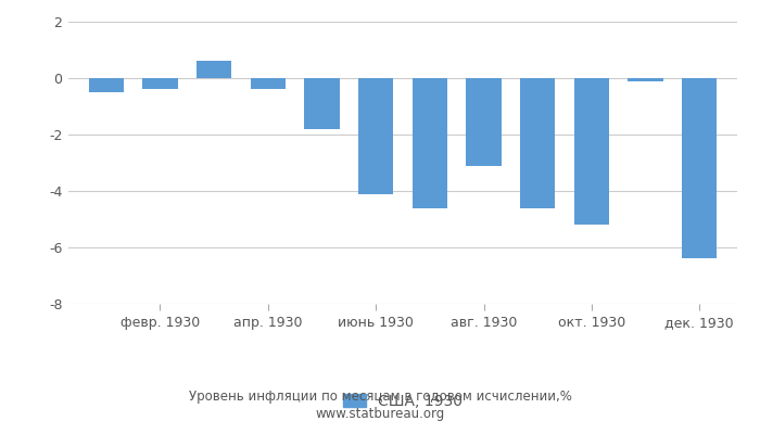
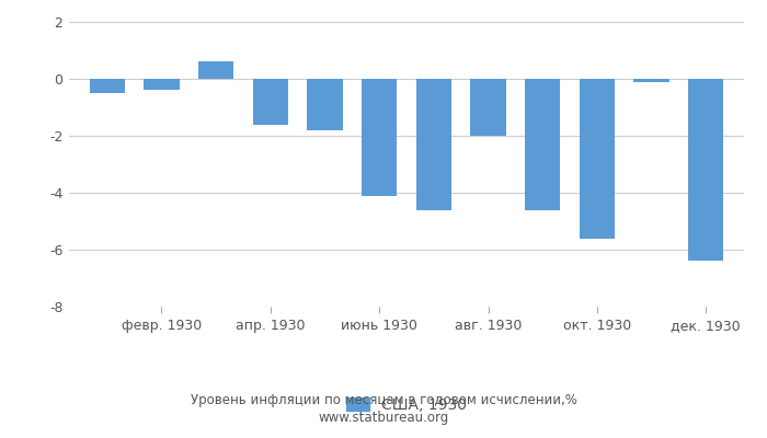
апр. 1930: -0.4 -> -1.6
авг. 1930: -3.1 -> -2.0
окт. 1930: -5.2 -> -5.6
